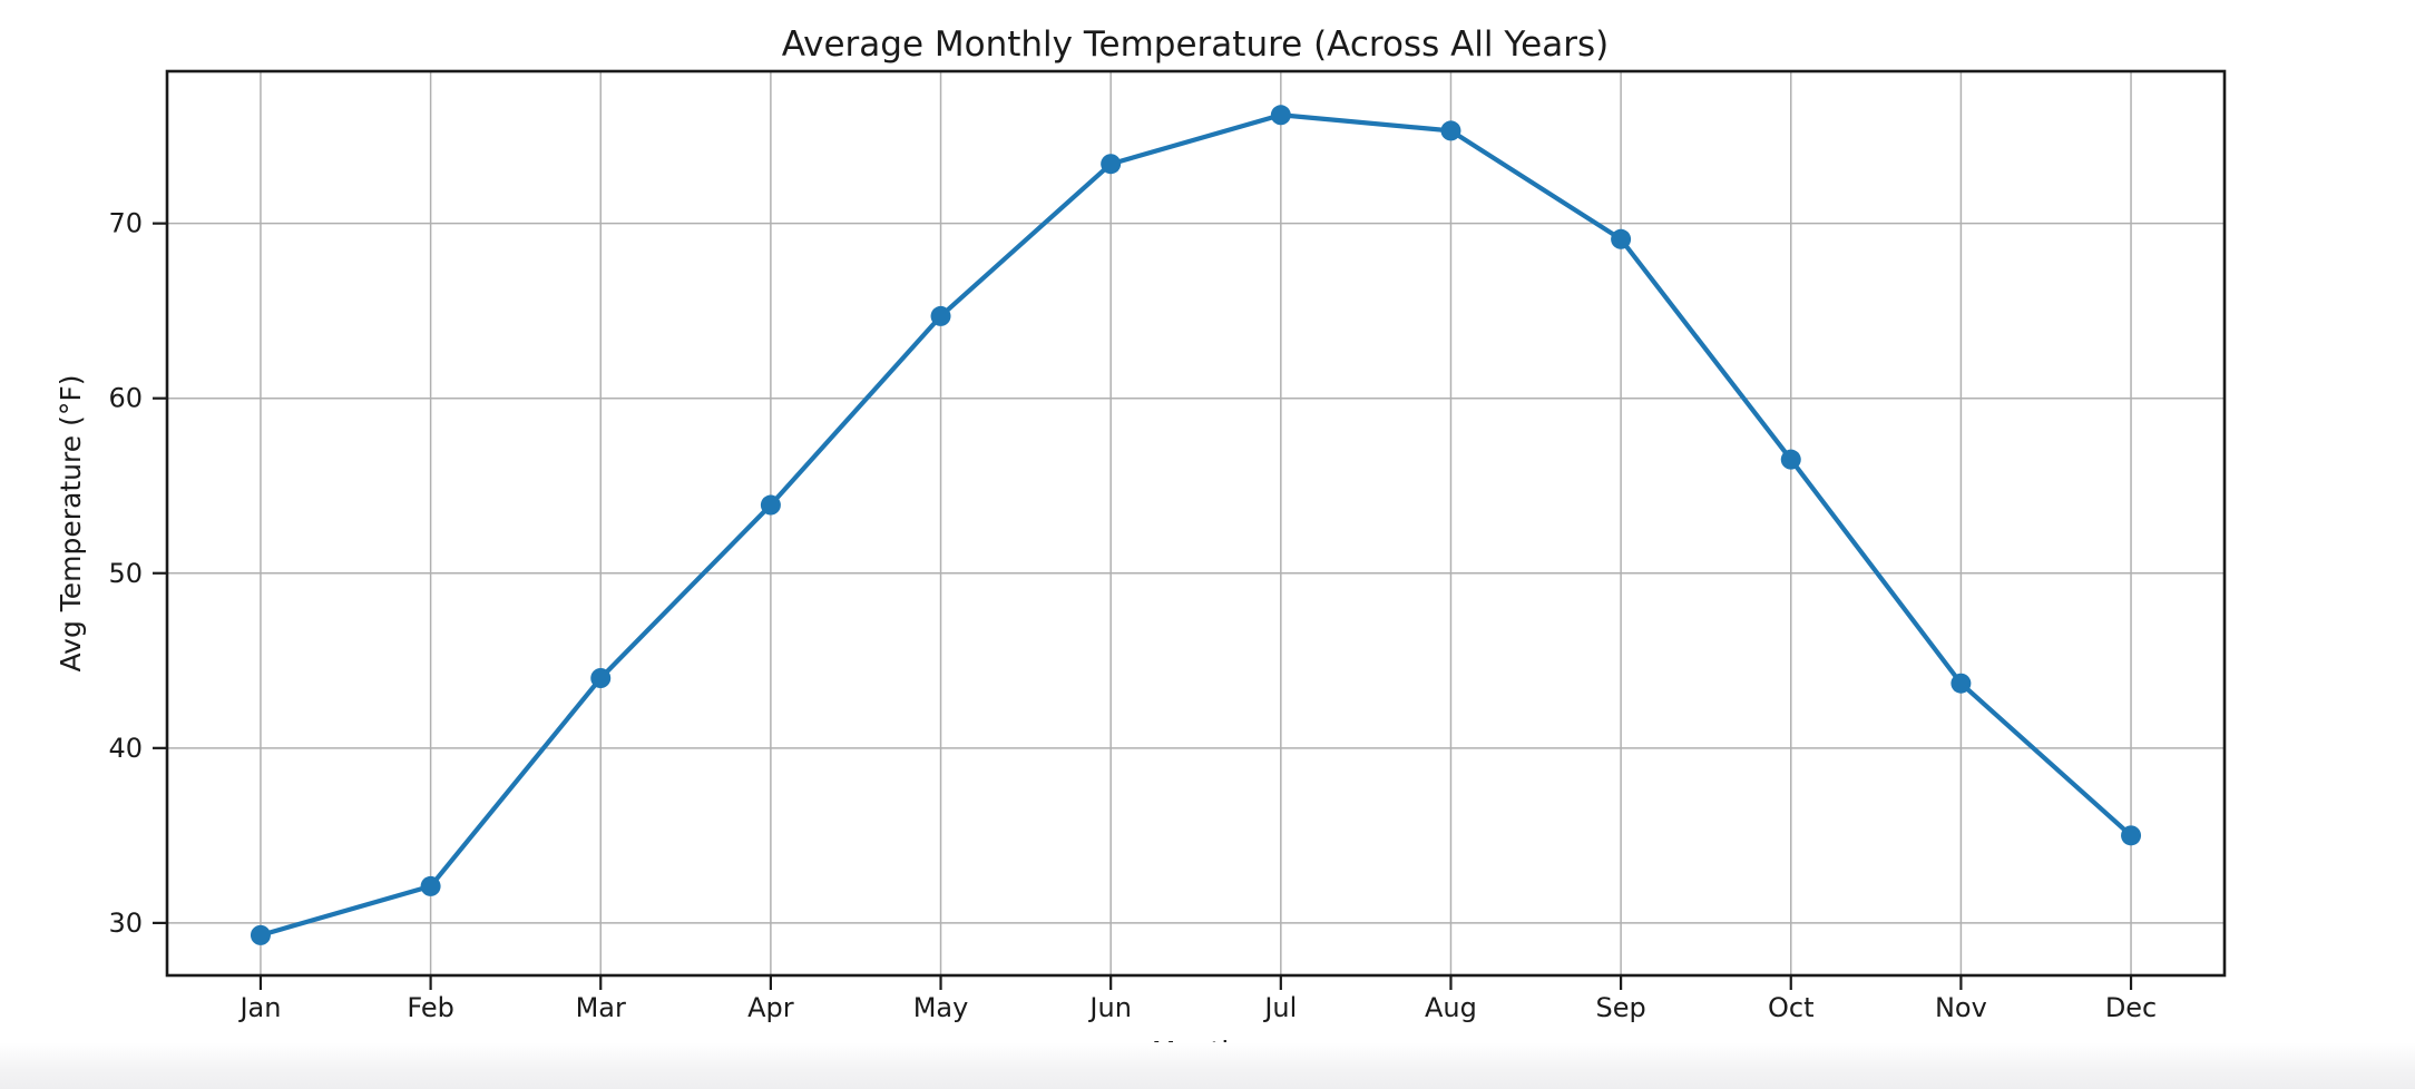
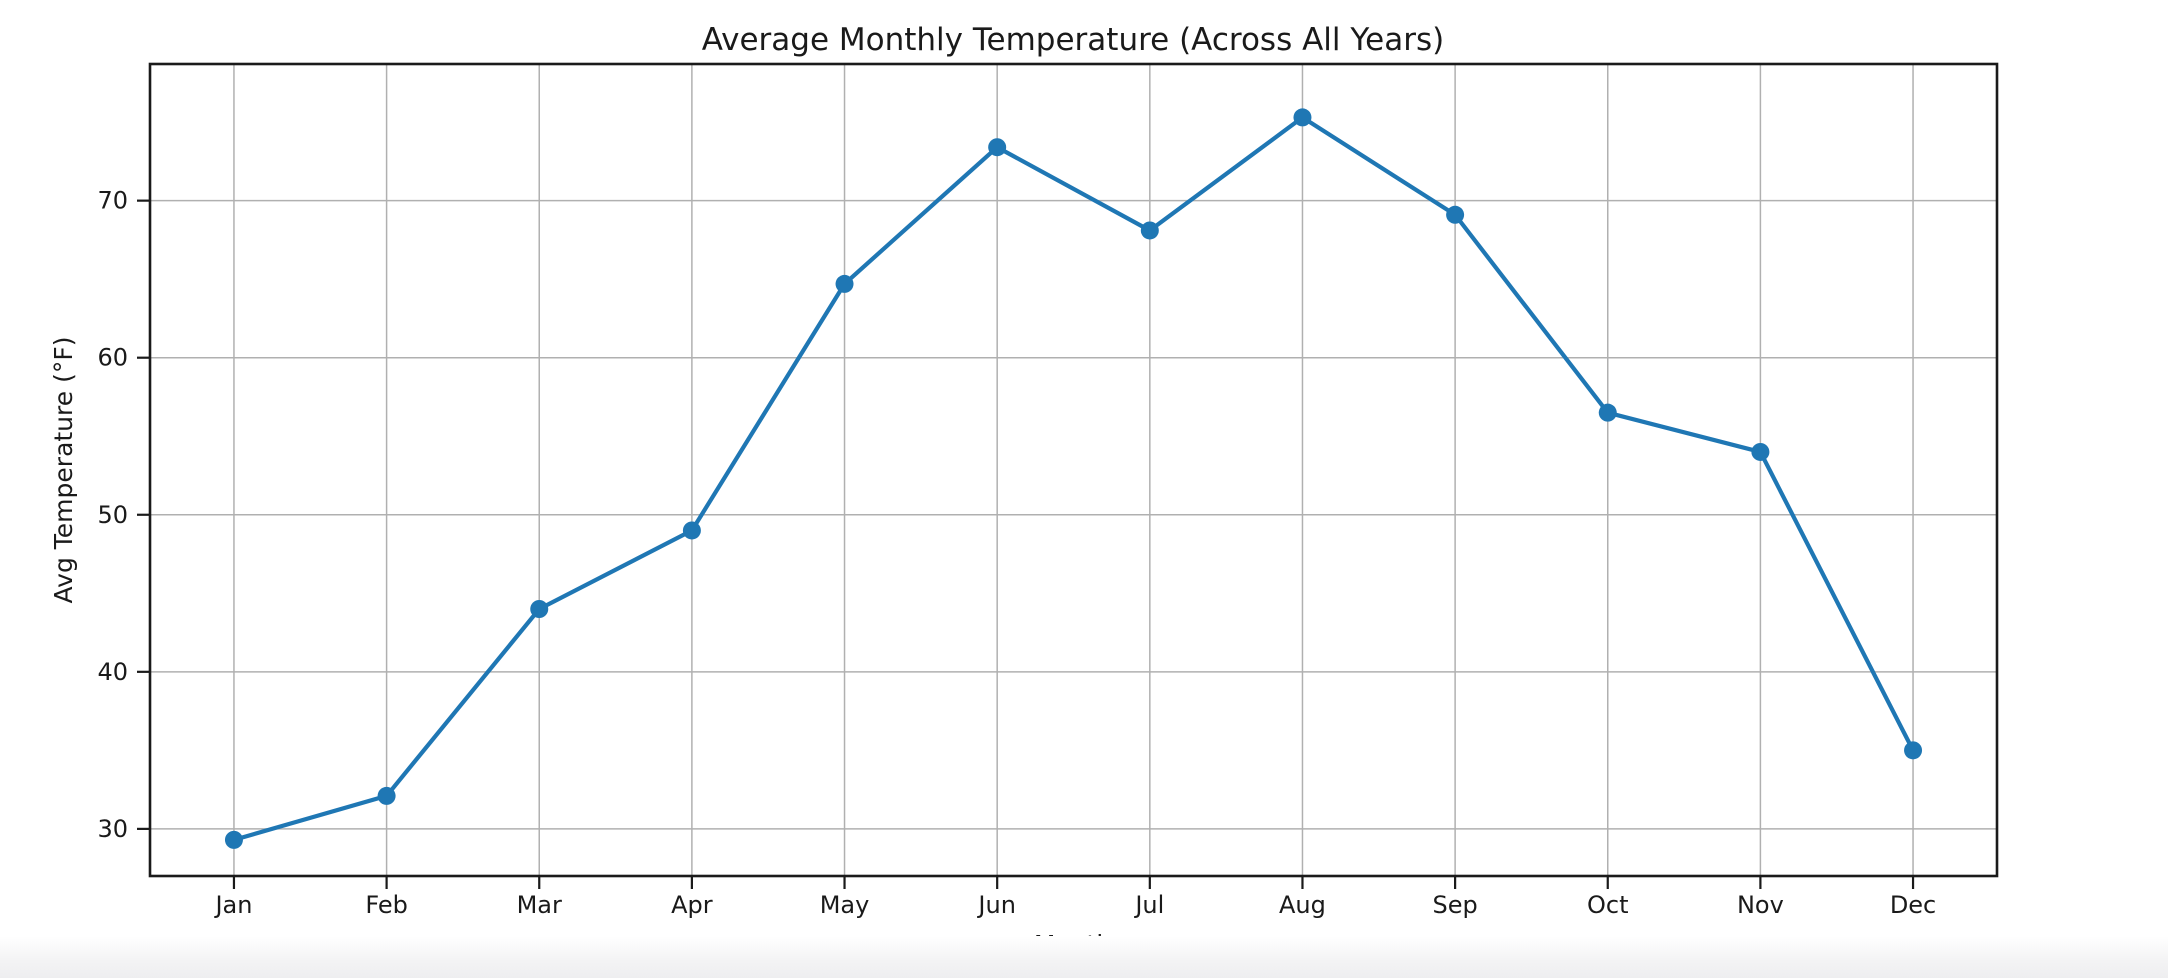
Apr: 53.9 -> 49.0
Jul: 76.2 -> 68.1
Nov: 43.7 -> 54.0
